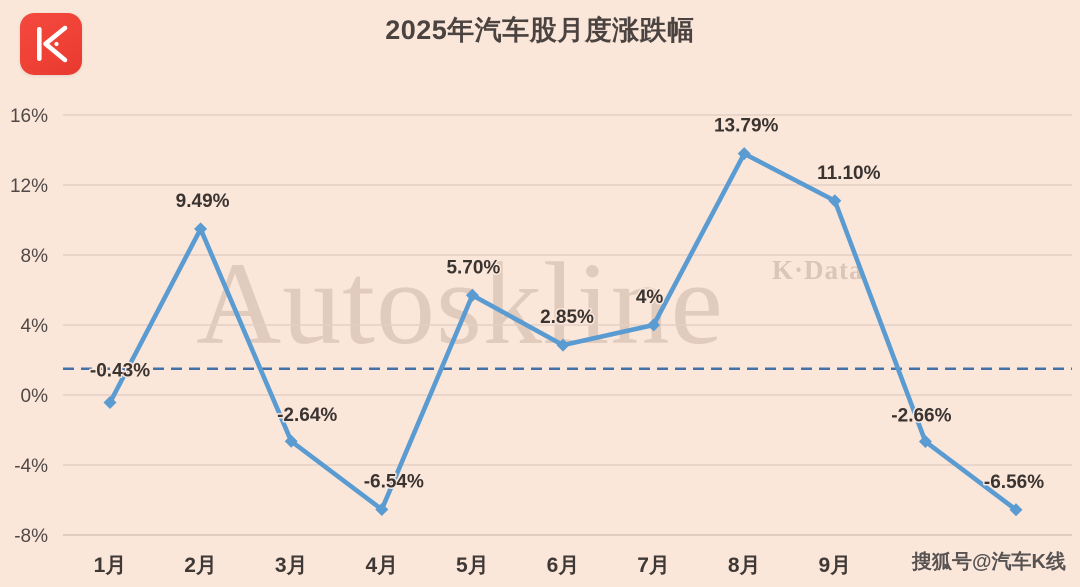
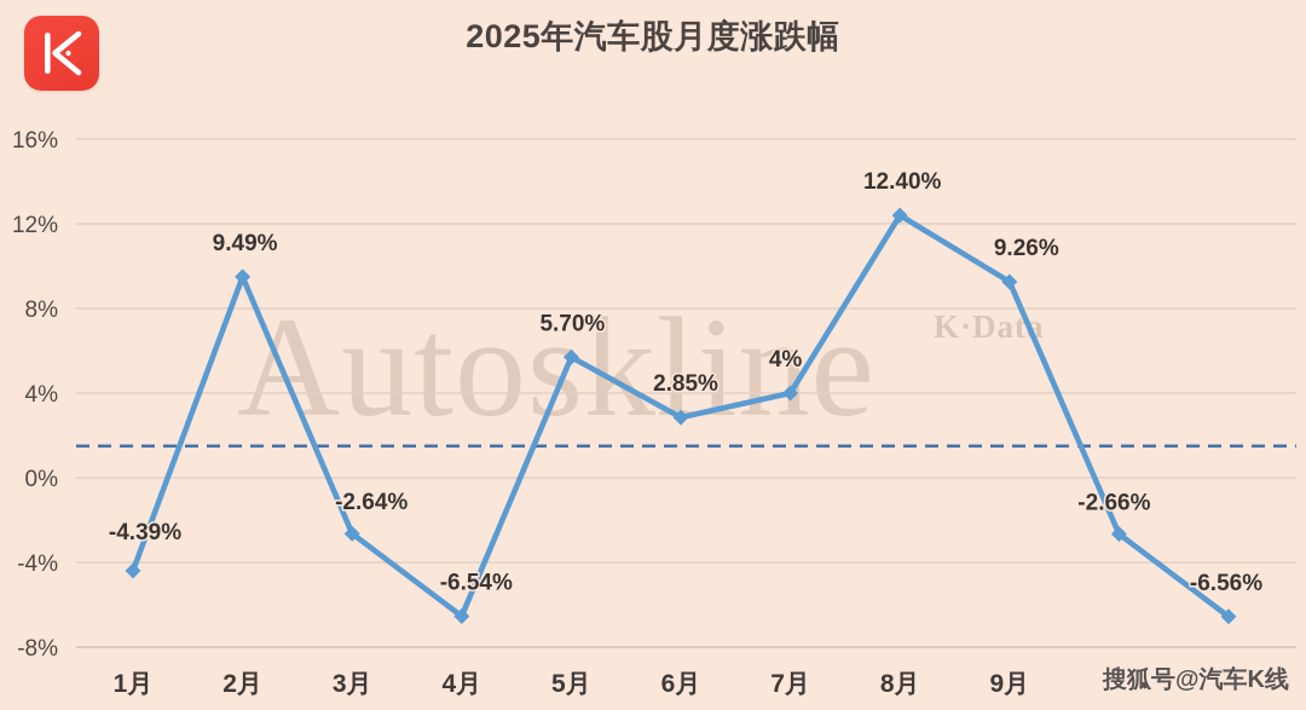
1月: -0.43% -> -4.39%
8月: 13.79% -> 12.40%
9月: 11.10% -> 9.26%
